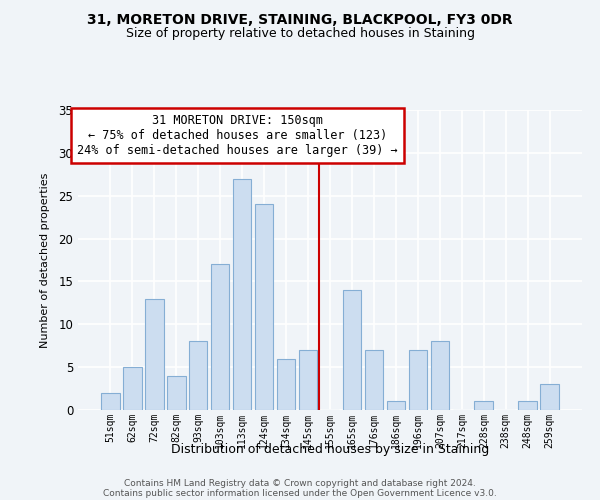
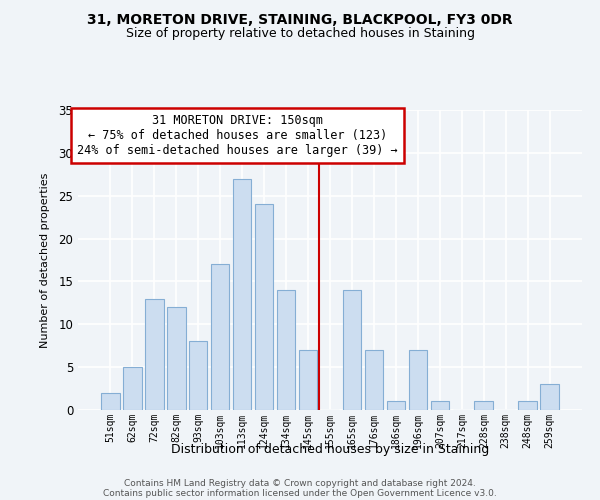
82sqm: 4 -> 12
134sqm: 6 -> 14
207sqm: 8 -> 1
